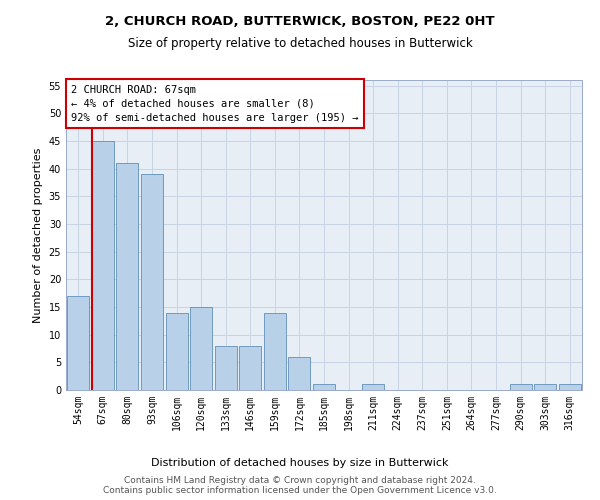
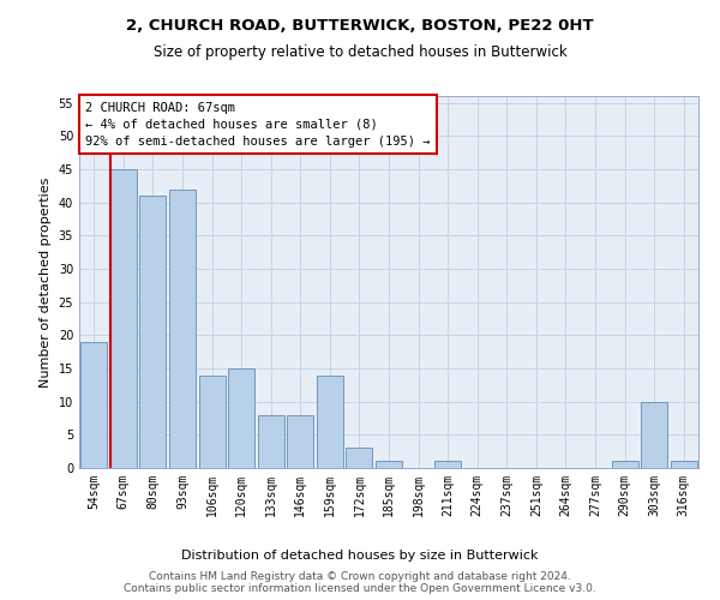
54sqm: 17 -> 19
93sqm: 39 -> 42
172sqm: 6 -> 3
303sqm: 1 -> 10
